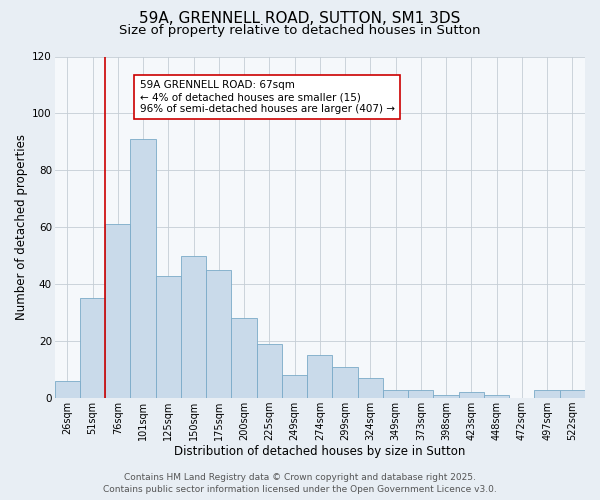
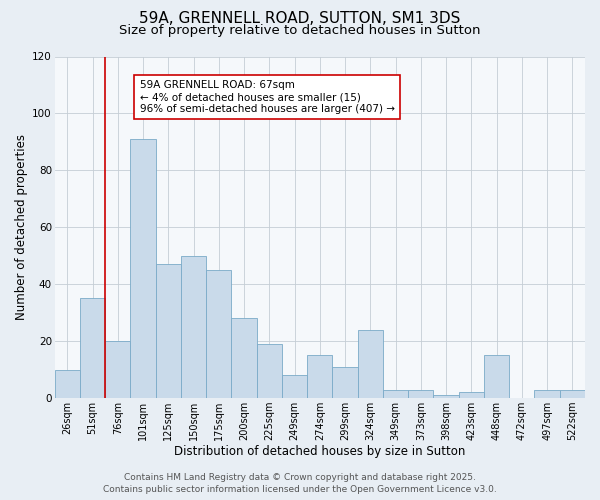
26sqm: 6 -> 10
76sqm: 61 -> 20
125sqm: 43 -> 47
324sqm: 7 -> 24
448sqm: 1 -> 15
